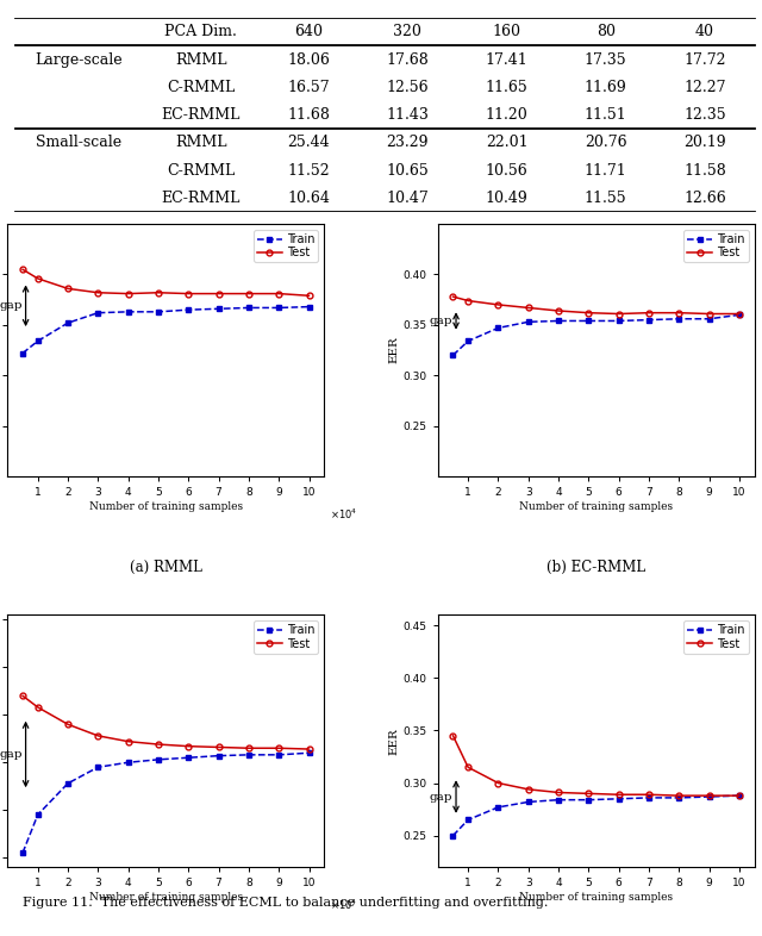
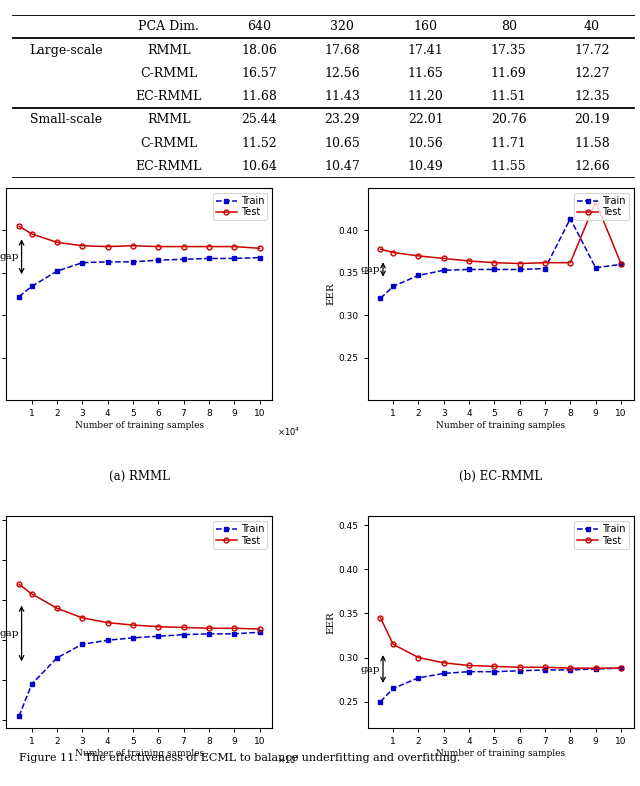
(b) EC-RMML/Train/8: 0.356 -> 0.414
(b) EC-RMML/Test/9: 0.361 -> 0.434
